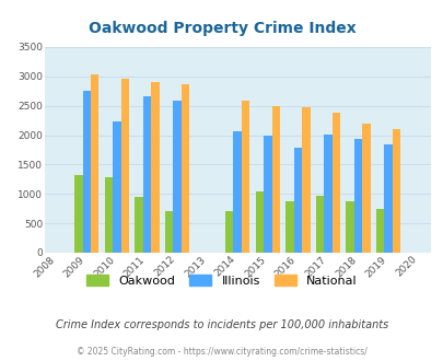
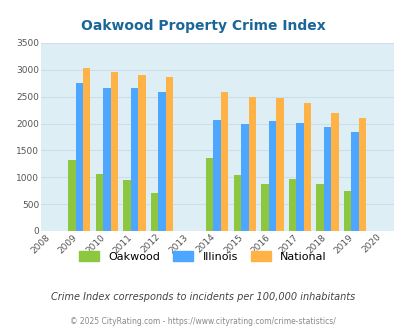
Oakwood/2010: 1280 -> 1060
Illinois/2010: 2240 -> 2670
Oakwood/2014: 700 -> 1350
Illinois/2016: 1780 -> 2050
